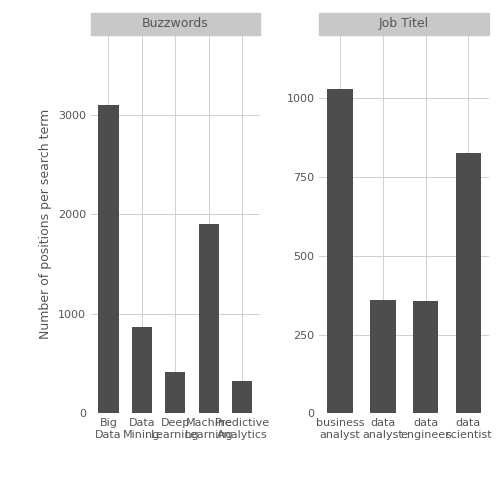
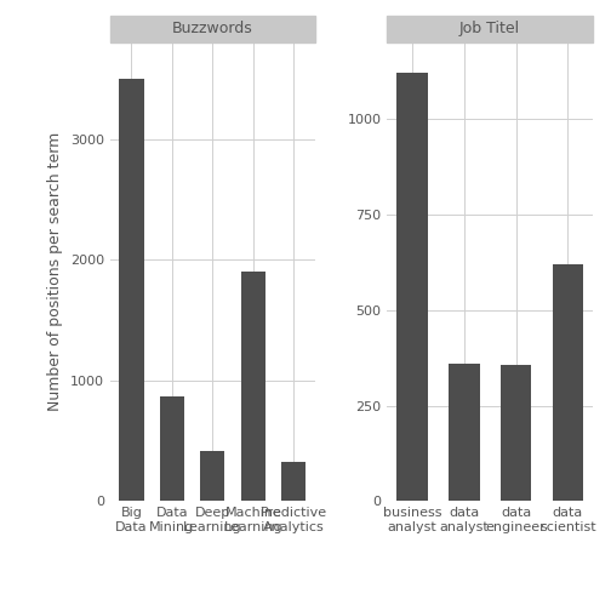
Big Data: 3100 -> 3500
business analyst: 1030 -> 1120
data scientist: 825 -> 620
